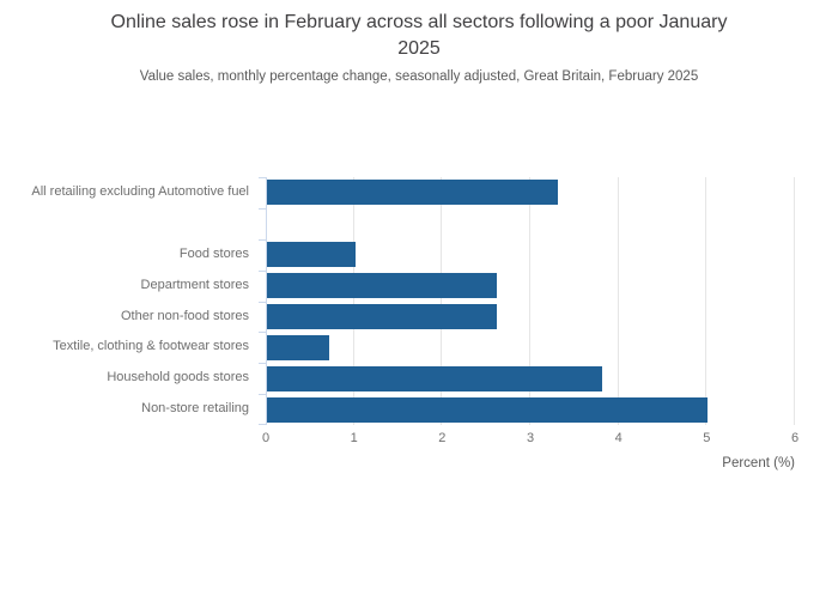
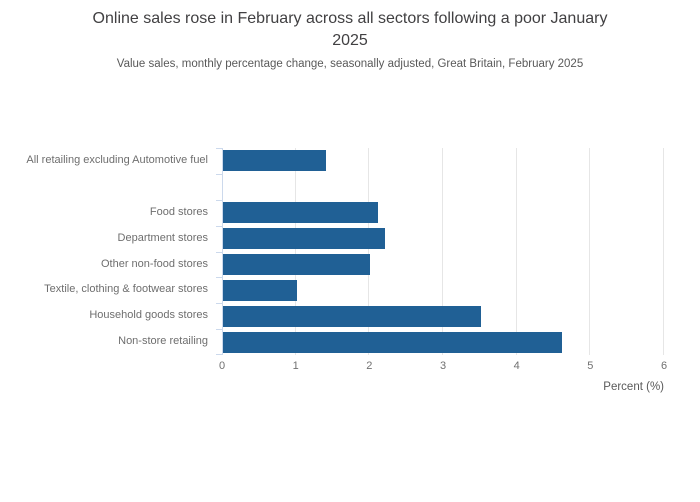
All retailing excluding Automotive fuel: 3.3 -> 1.4
Food stores: 1.0 -> 2.1
Department stores: 2.6 -> 2.2
Other non-food stores: 2.6 -> 2.0
Textile, clothing & footwear stores: 0.7 -> 1.0
Household goods stores: 3.8 -> 3.5
Non-store retailing: 5.0 -> 4.6
